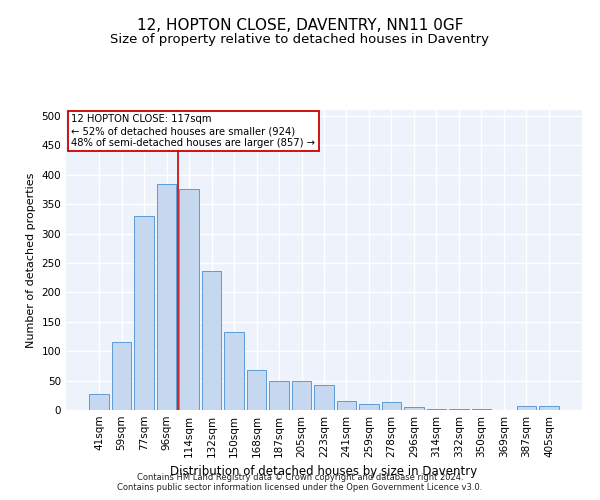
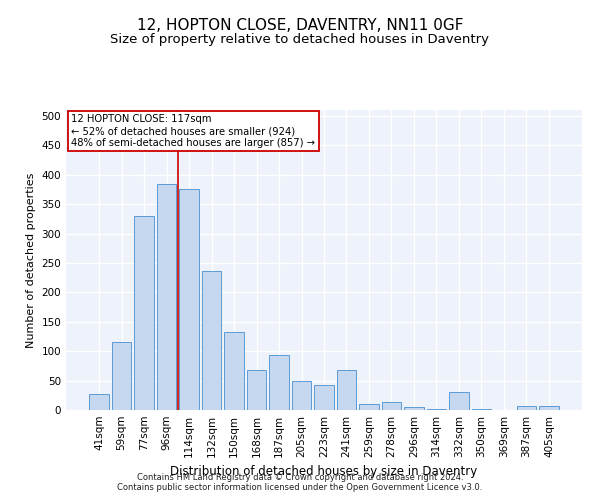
187sqm: 50 -> 94
241sqm: 16 -> 68
332sqm: 1 -> 30
